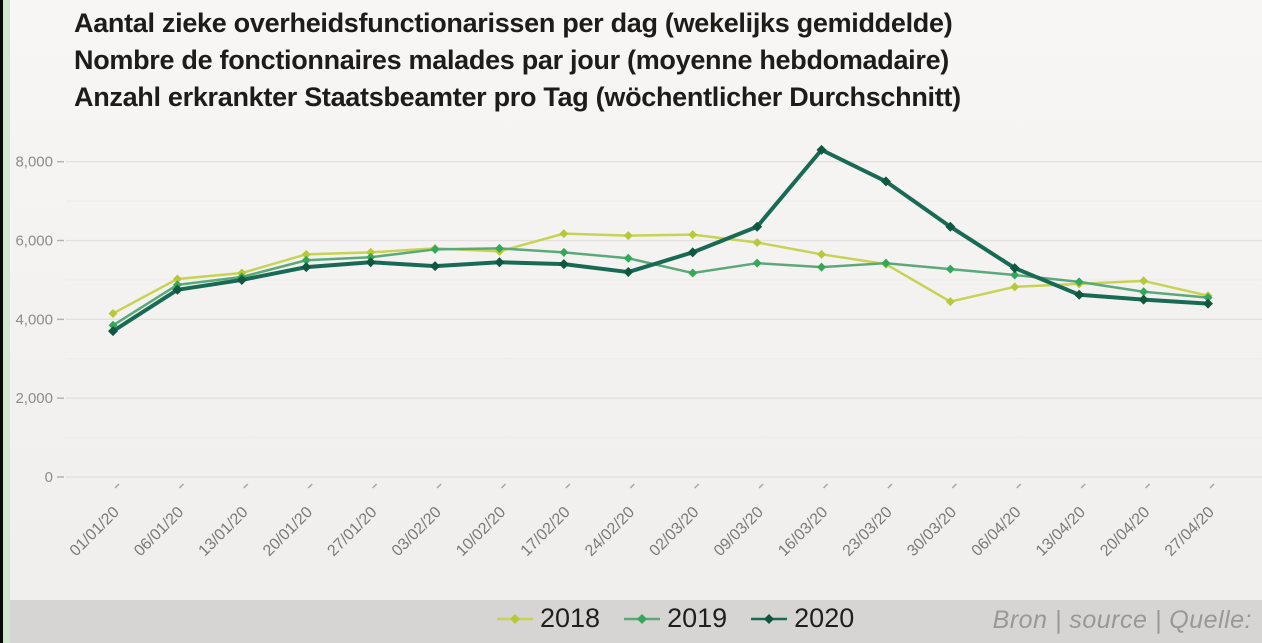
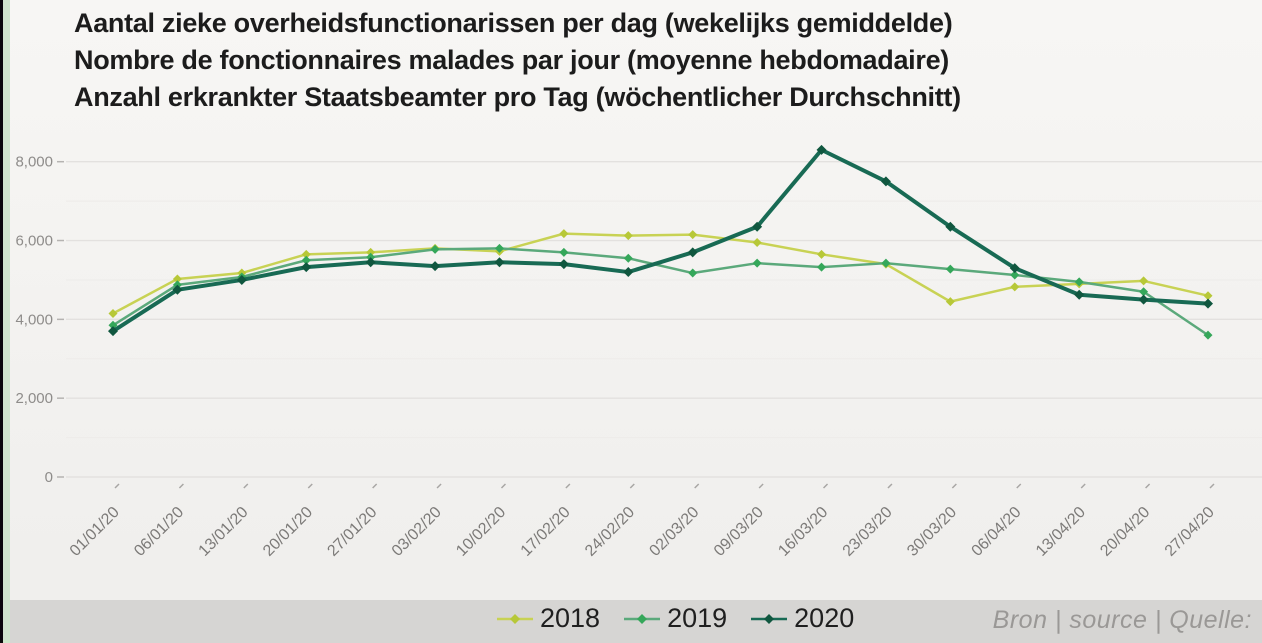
2019/27/04/20: 4600 -> 3600
